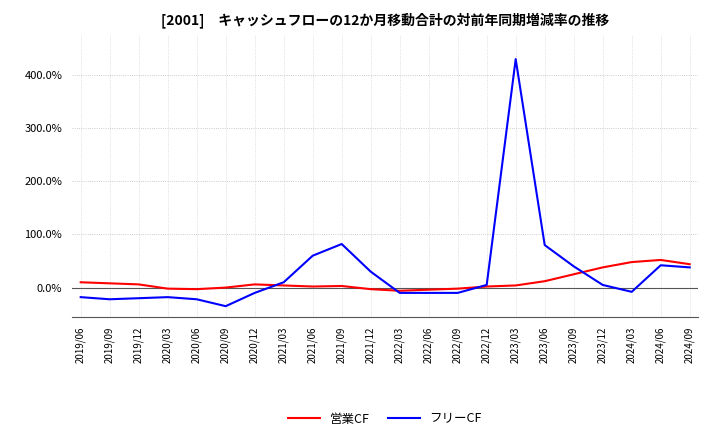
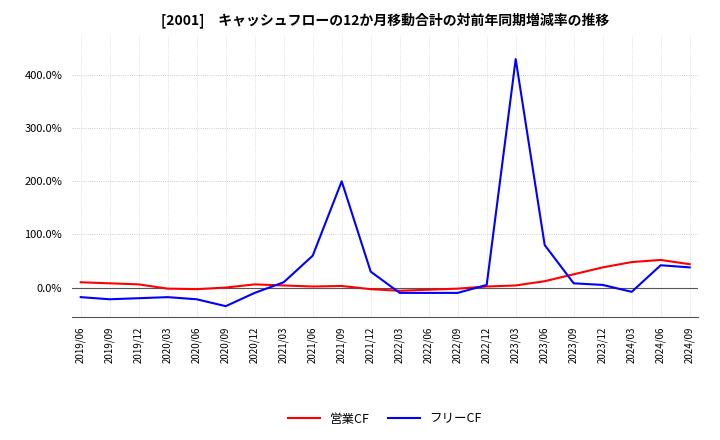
フリーCF/2021/09: 82% -> 200%
フリーCF/2023/09: 40% -> 8%
